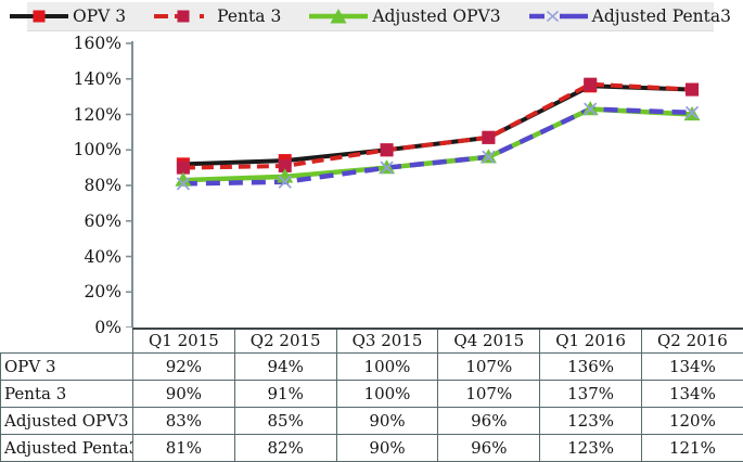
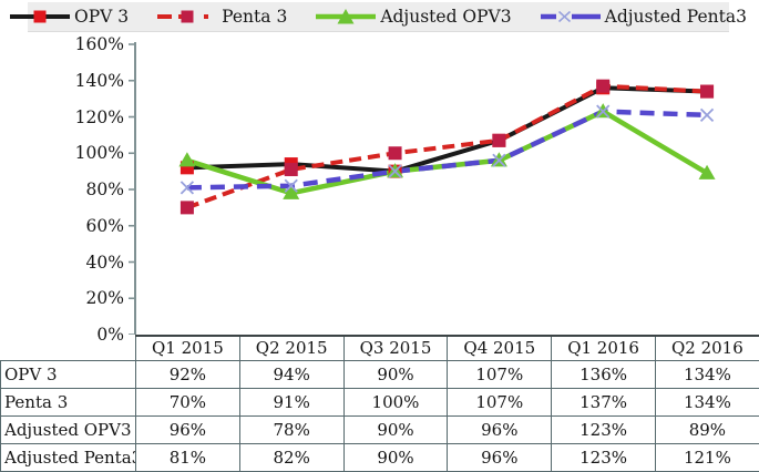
Penta 3/Q1 2015: 90% -> 70%
Adjusted OPV3/Q1 2015: 83% -> 96%
Adjusted OPV3/Q2 2015: 85% -> 78%
OPV 3/Q3 2015: 100% -> 90%
Adjusted OPV3/Q2 2016: 120% -> 89%
